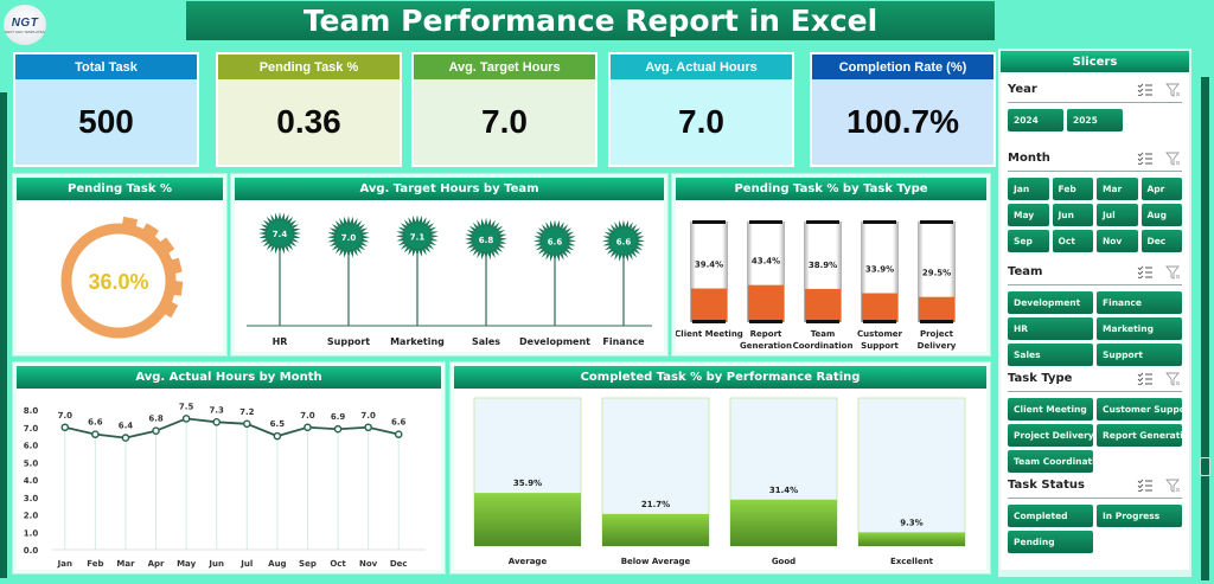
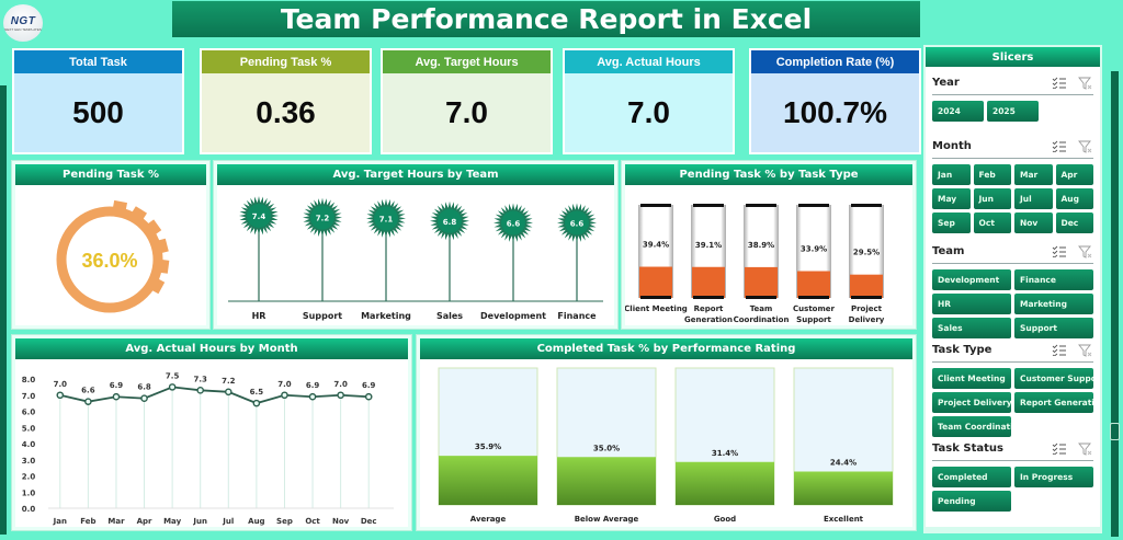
Avg. Target Hours by Team/Support: 7.0 -> 7.2
Pending Task % by Task Type/Report Generation: 43.4% -> 39.1%
Avg. Actual Hours by Month/Mar: 6.4 -> 6.9
Avg. Actual Hours by Month/Dec: 6.6 -> 6.9
Completed Task % by Performance Rating/Below Average: 21.7% -> 35.0%
Completed Task % by Performance Rating/Excellent: 9.3% -> 24.4%
